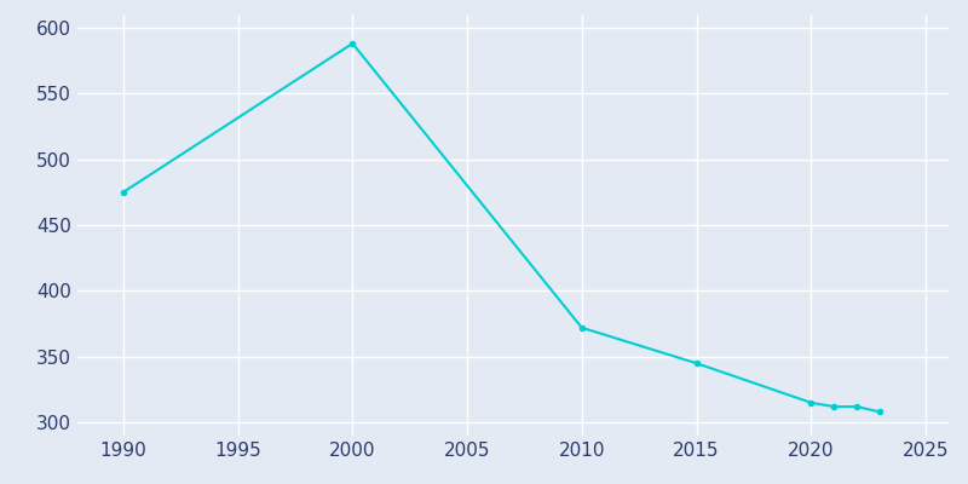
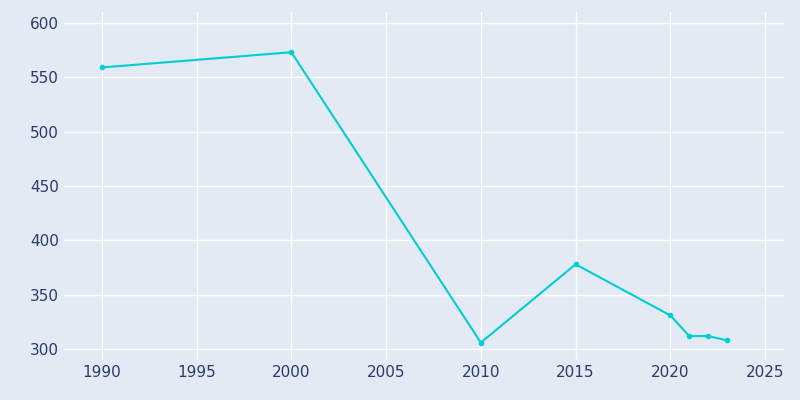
1990: 475 -> 559
2000: 588 -> 573
2010: 372 -> 306
2015: 345 -> 378
2020: 315 -> 331
